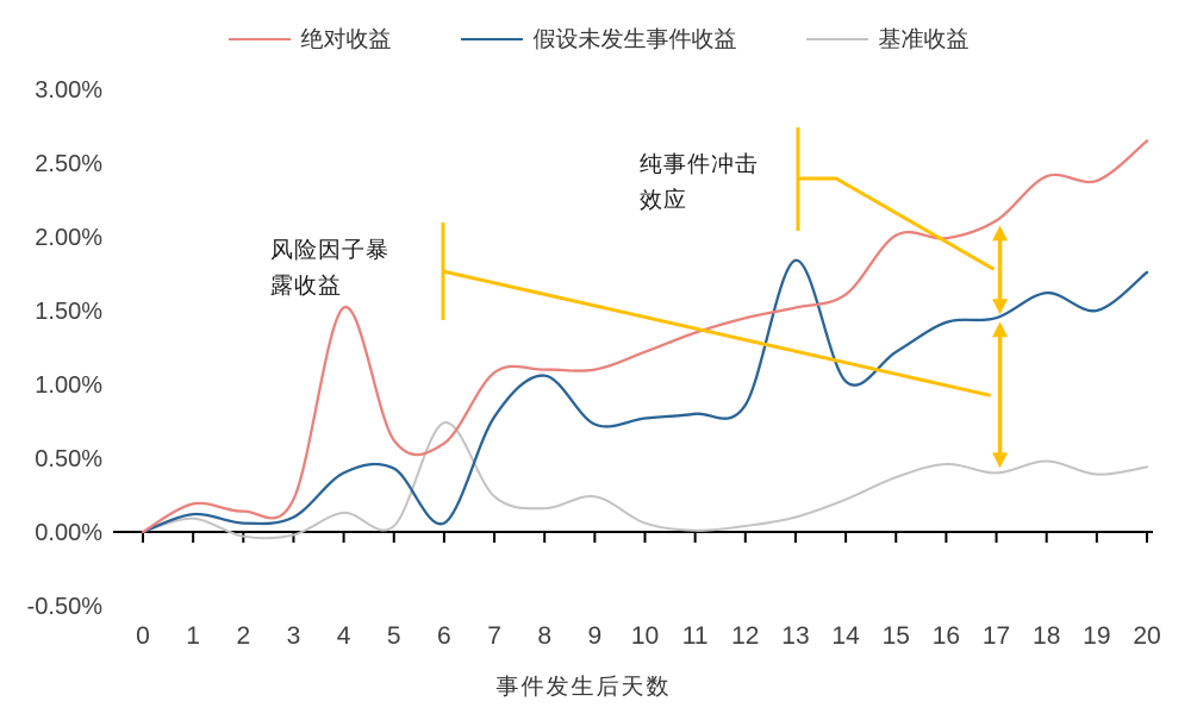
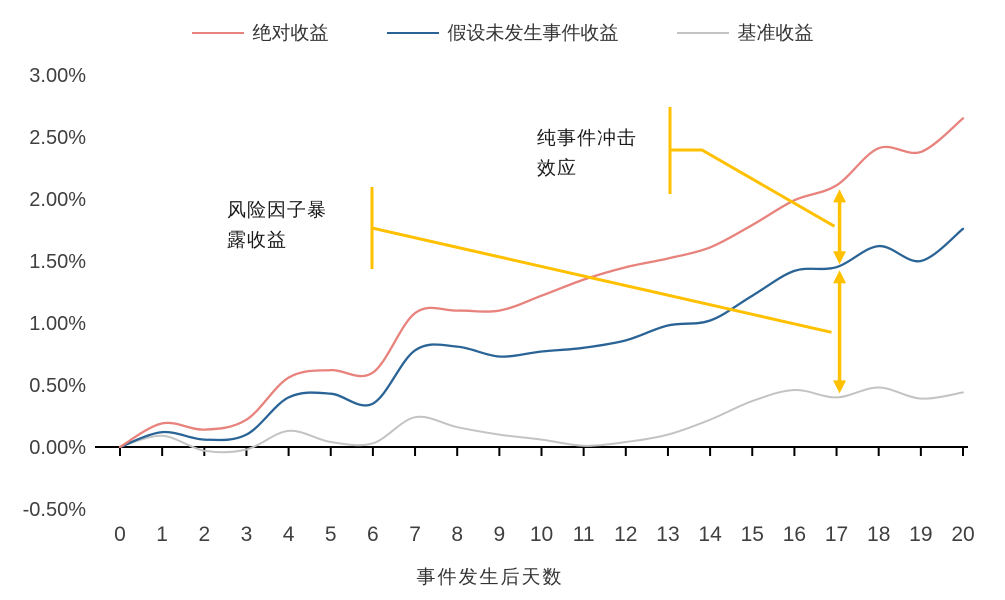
绝对收益/4: 1.52% -> 0.56%
假设未发生事件收益/6: 0.06% -> 0.35%
基准收益/6: 0.74% -> 0.03%
假设未发生事件收益/8: 1.06% -> 0.81%
基准收益/9: 0.24% -> 0.10%
假设未发生事件收益/13: 1.84% -> 0.98%
绝对收益/15: 2.01% -> 1.79%
